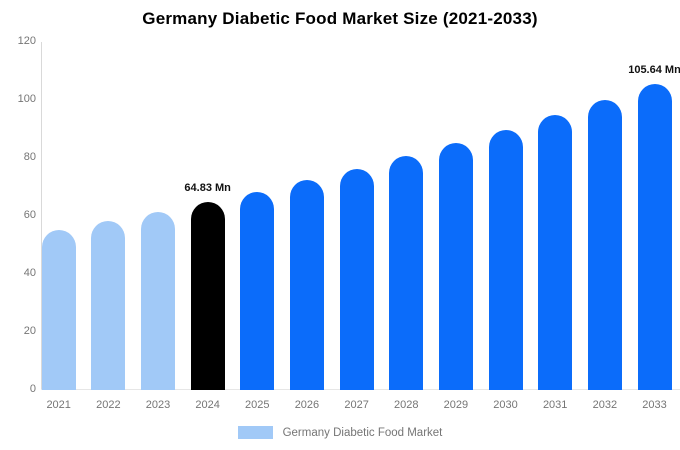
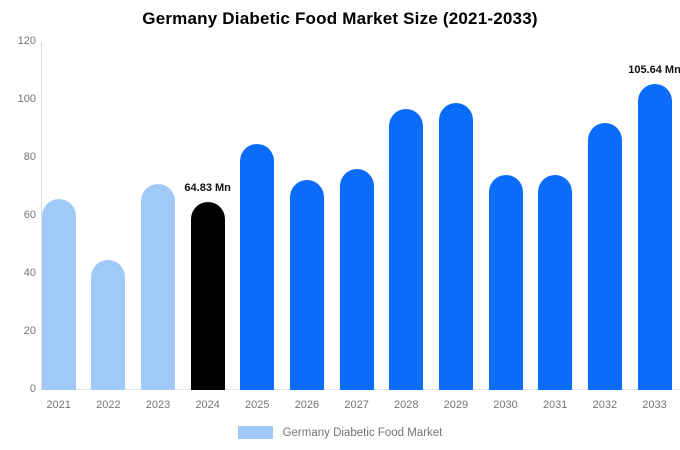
2021: 55 -> 66
2022: 58 -> 45
2023: 61 -> 71
2025: 68 -> 85
2028: 81 -> 97
2029: 85 -> 99
2030: 90 -> 74
2031: 95 -> 74
2032: 100 -> 92
